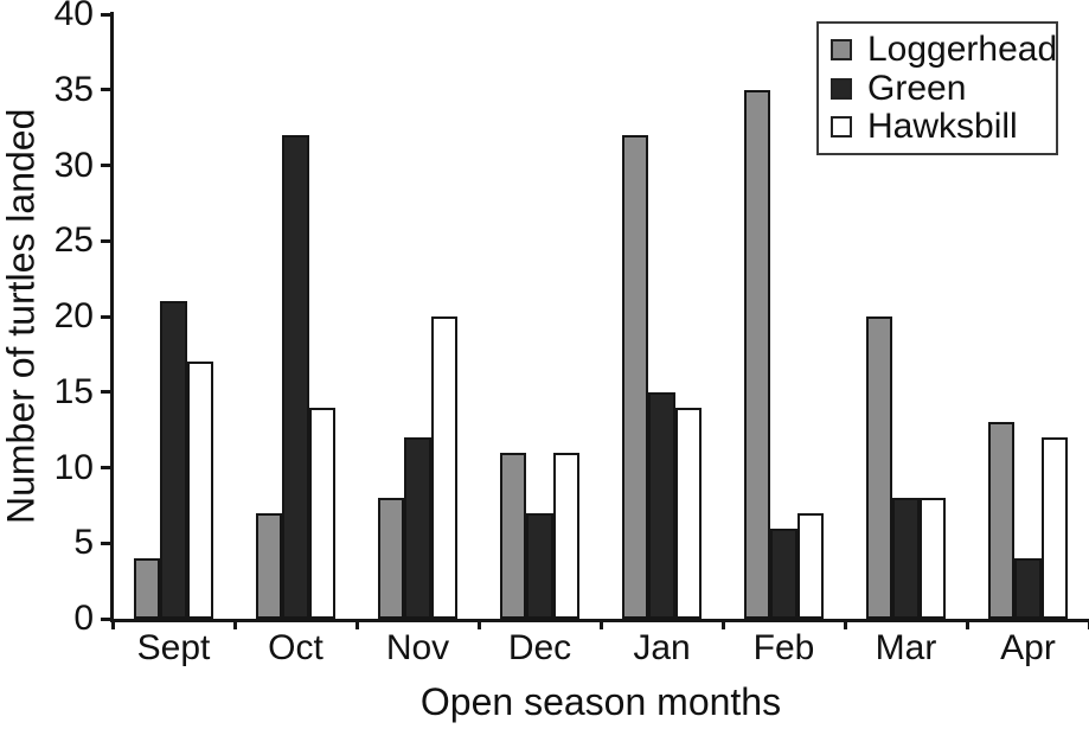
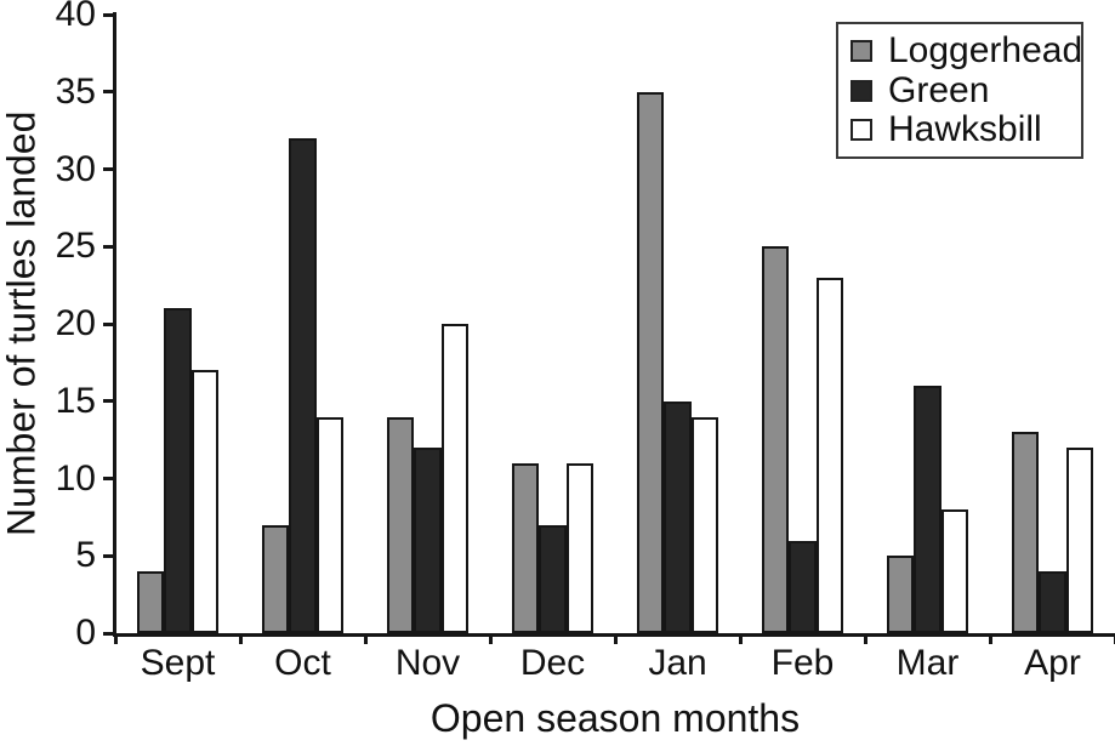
Loggerhead/Nov: 8 -> 14
Loggerhead/Jan: 32 -> 35
Loggerhead/Feb: 35 -> 25
Hawksbill/Feb: 7 -> 23
Loggerhead/Mar: 20 -> 5
Green/Mar: 8 -> 16
